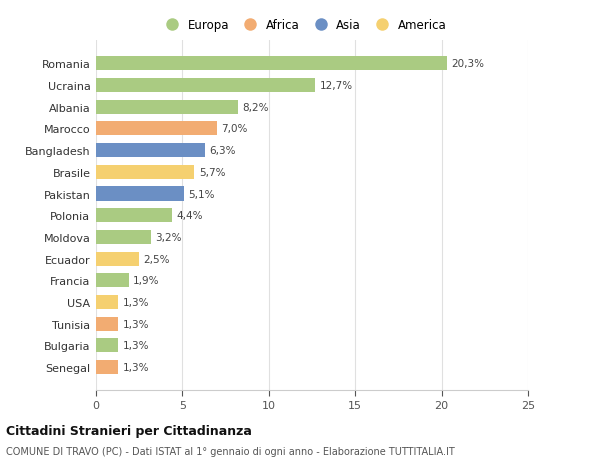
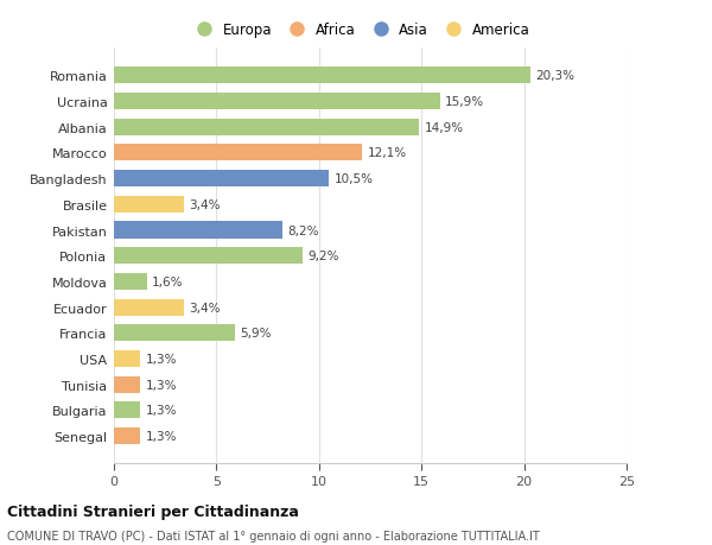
Ucraina: 12,7% -> 15,9%
Albania: 8,2% -> 14,9%
Marocco: 7,0% -> 12,1%
Bangladesh: 6,3% -> 10,5%
Brasile: 5,7% -> 3,4%
Pakistan: 5,1% -> 8,2%
Polonia: 4,4% -> 9,2%
Moldova: 3,2% -> 1,6%
Ecuador: 2,5% -> 3,4%
Francia: 1,9% -> 5,9%
